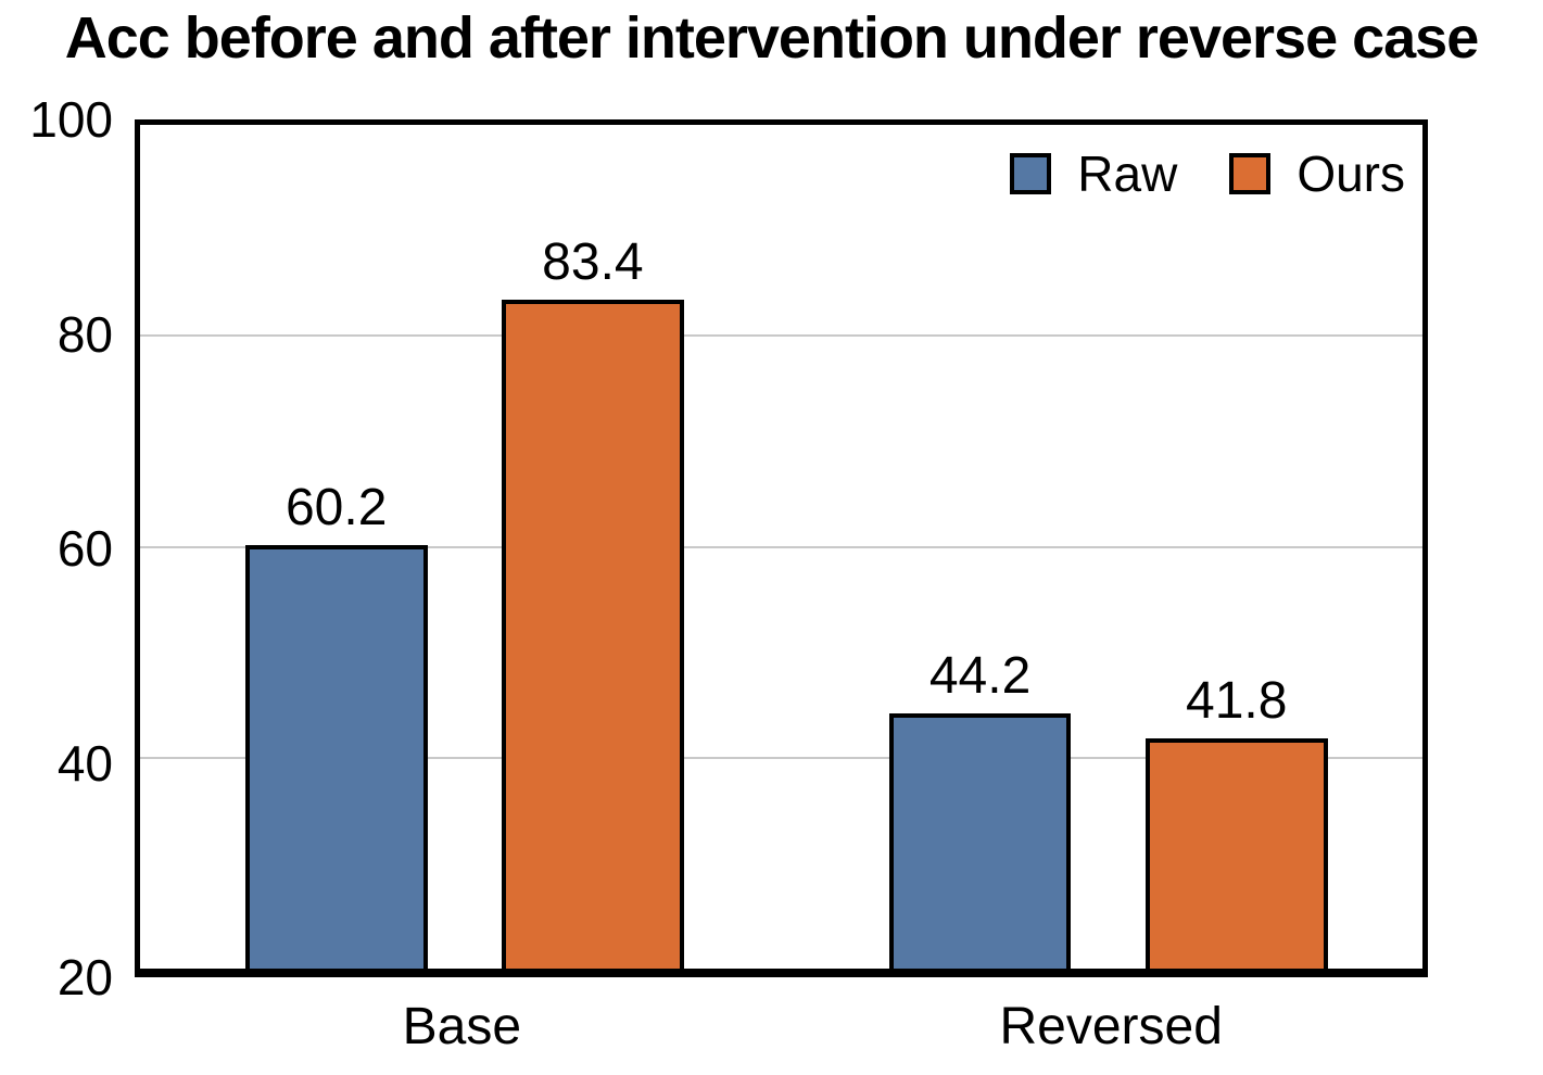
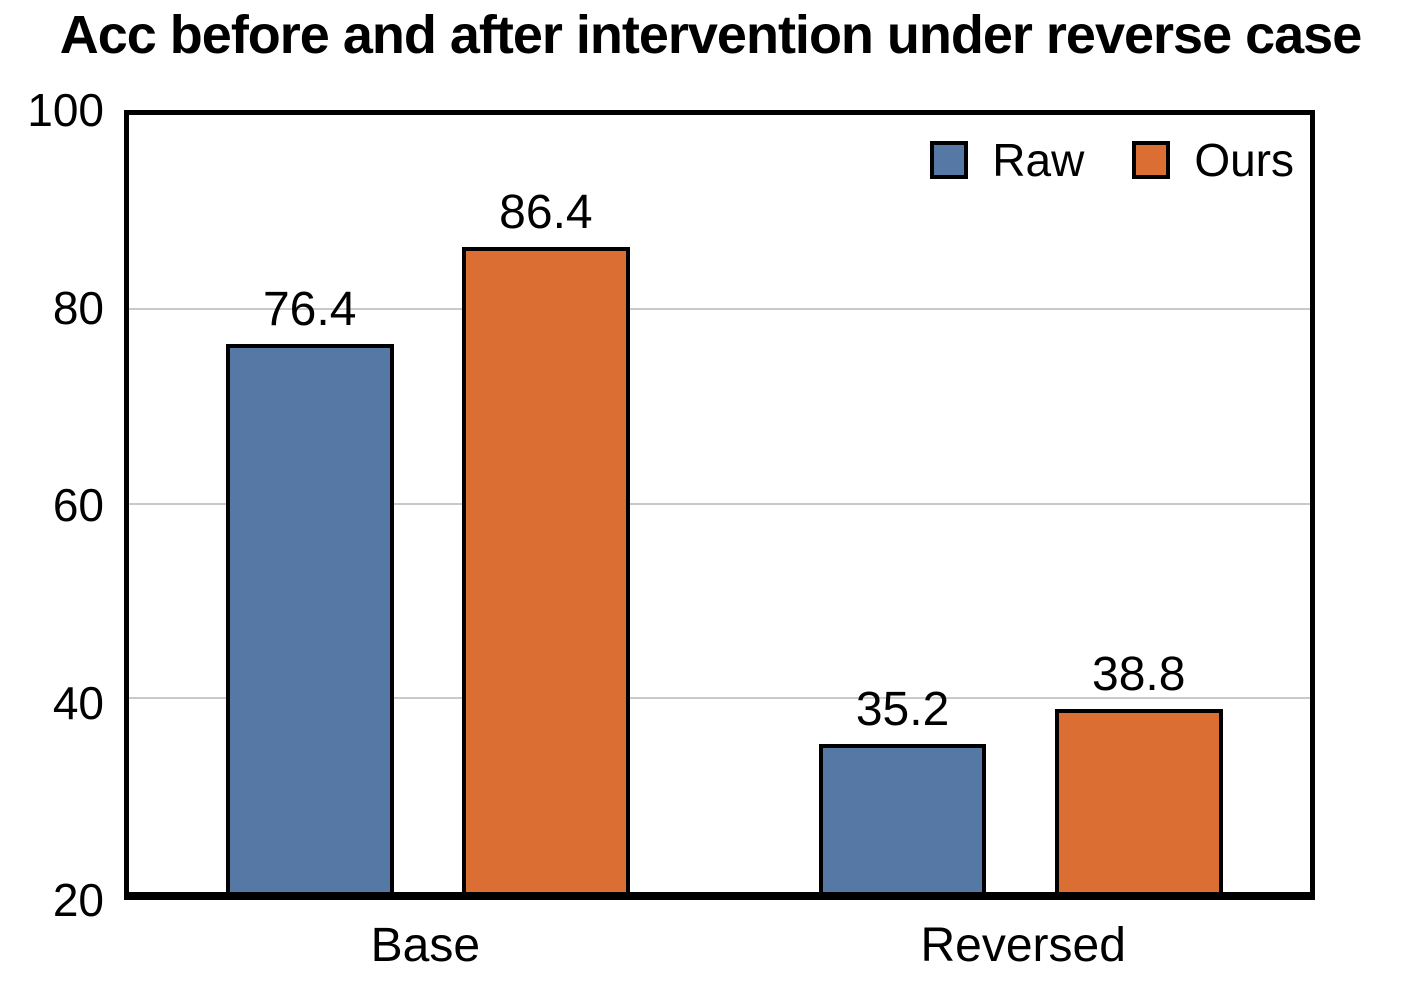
Raw/Base: 60.2 -> 76.4
Ours/Base: 83.4 -> 86.4
Raw/Reversed: 44.2 -> 35.2
Ours/Reversed: 41.8 -> 38.8
